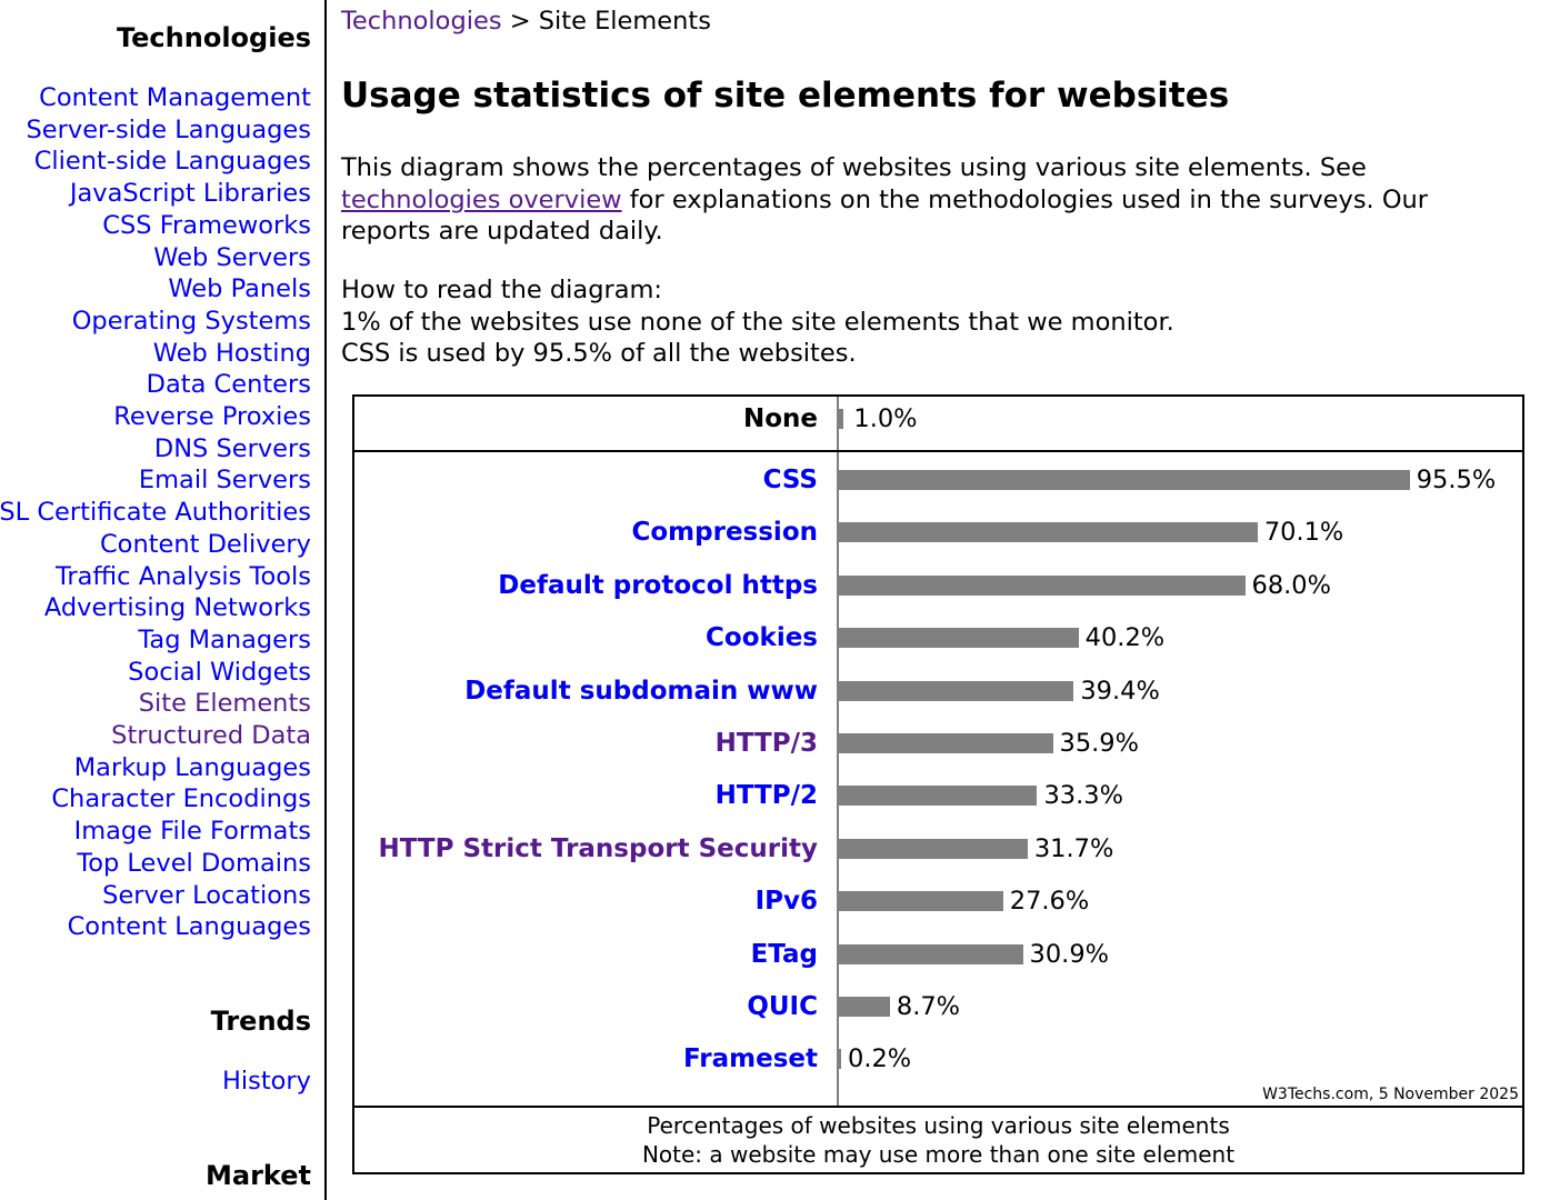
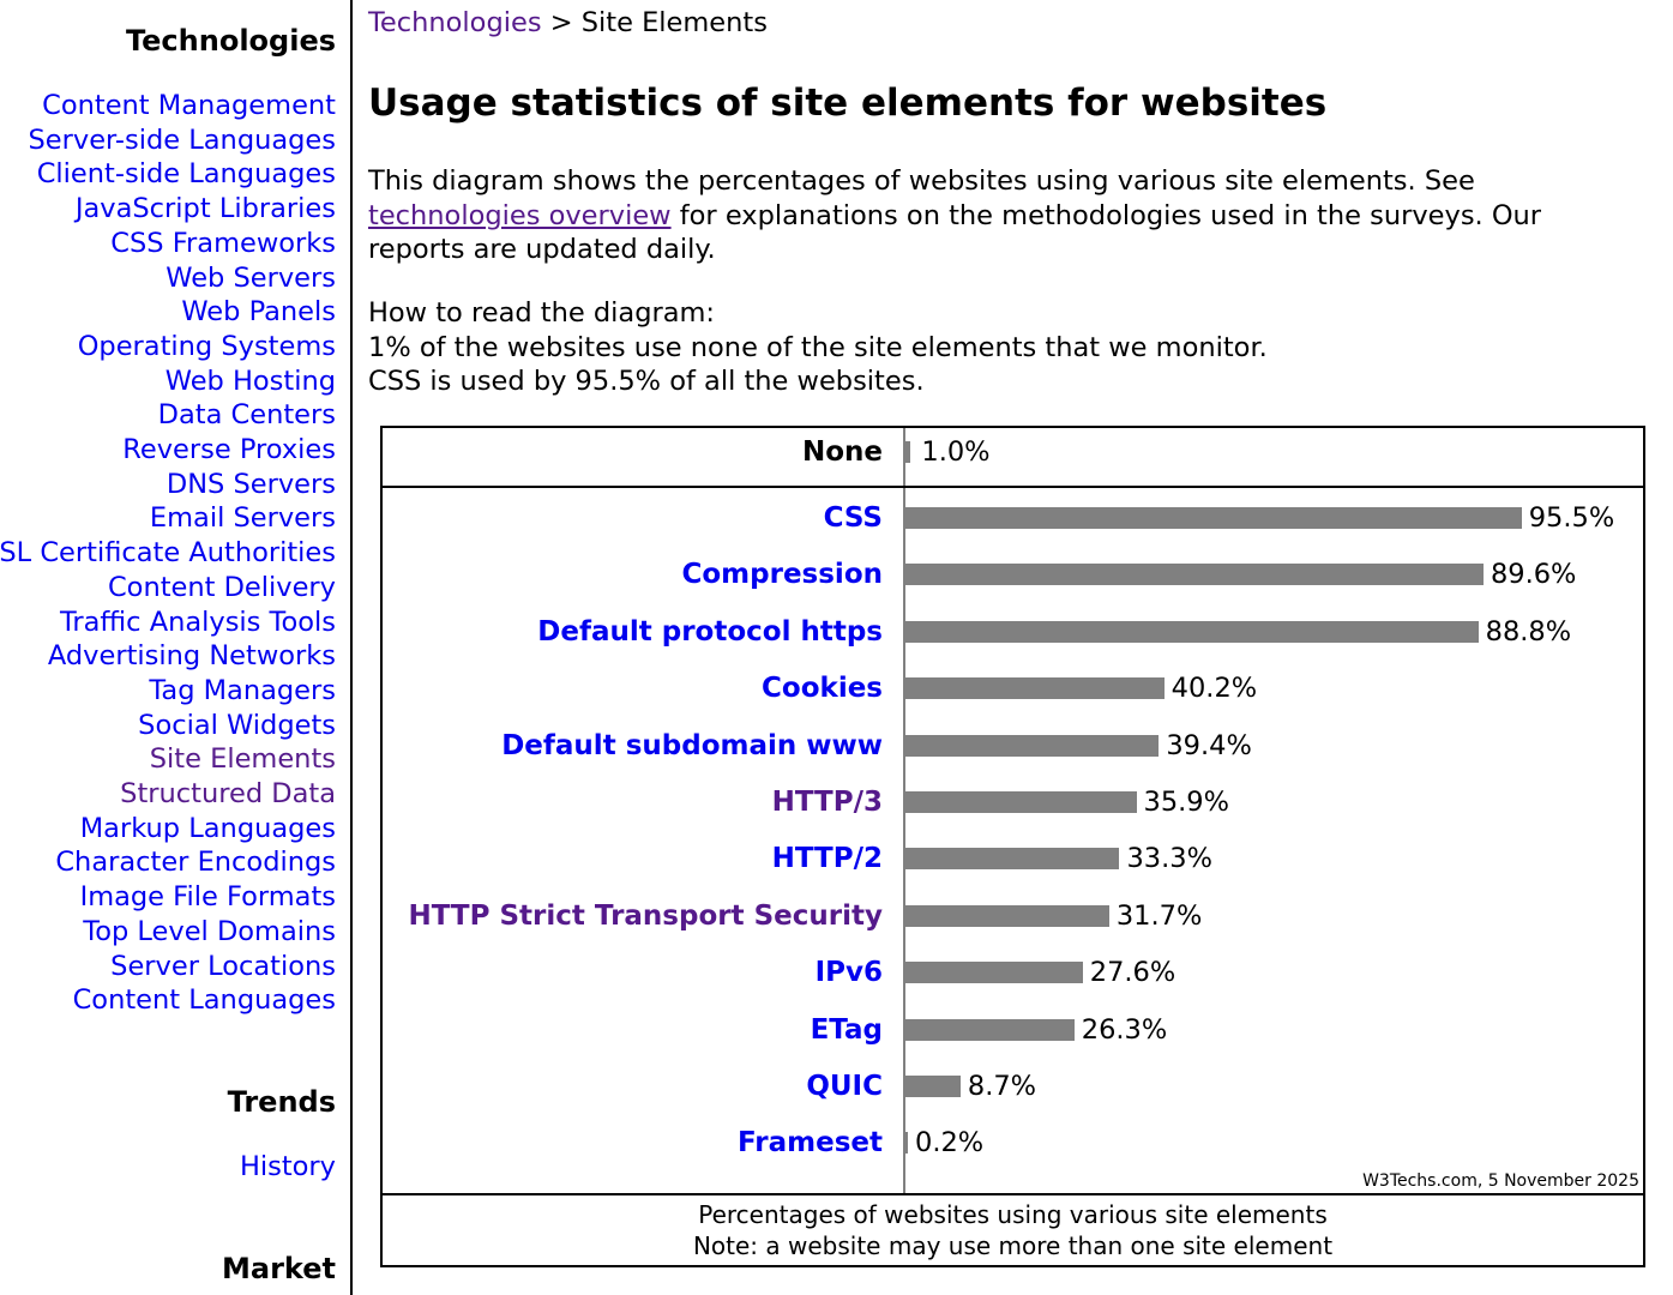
Compression: 70.1% -> 89.6%
Default protocol https: 68.0% -> 88.8%
ETag: 30.9% -> 26.3%
